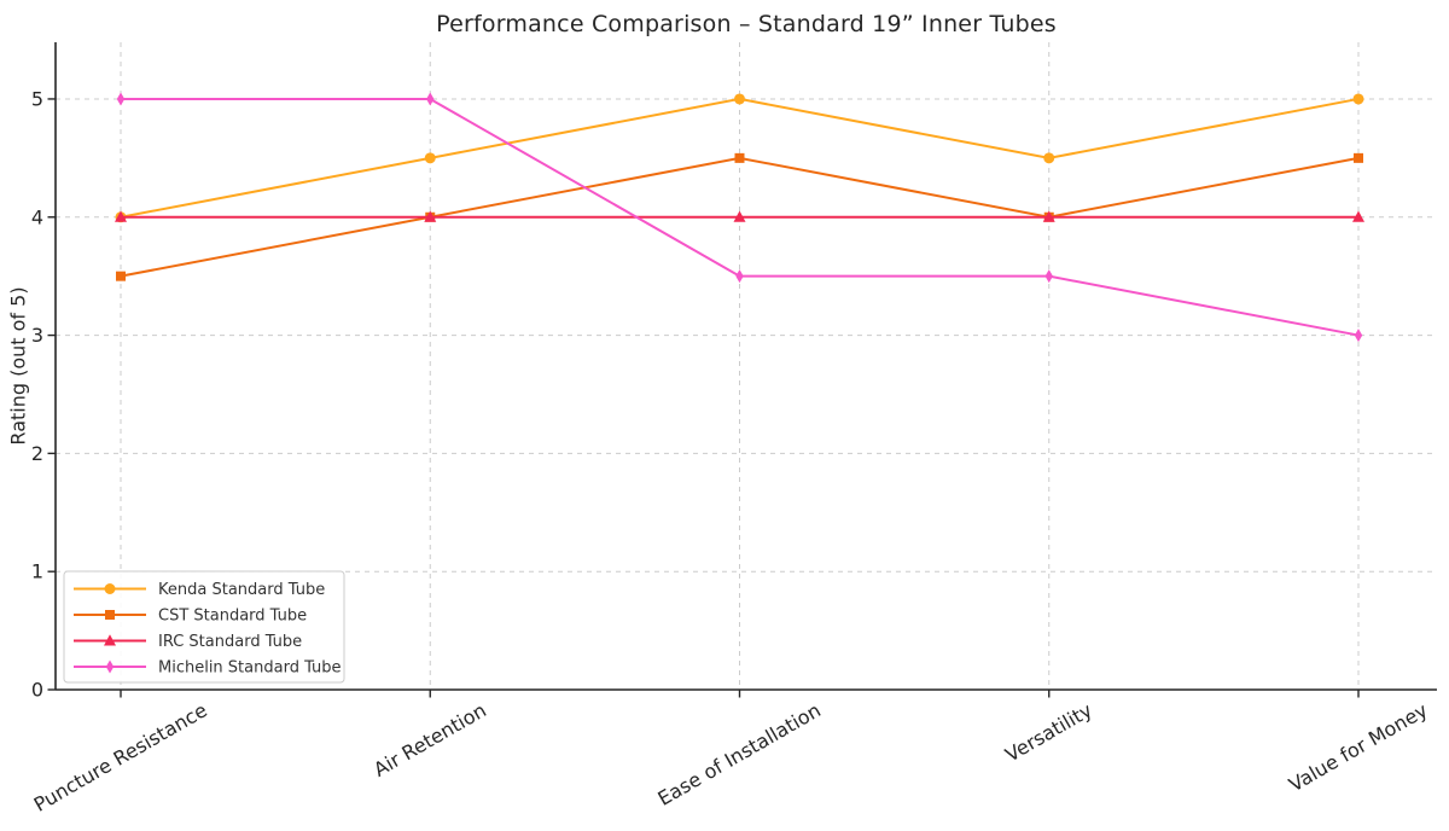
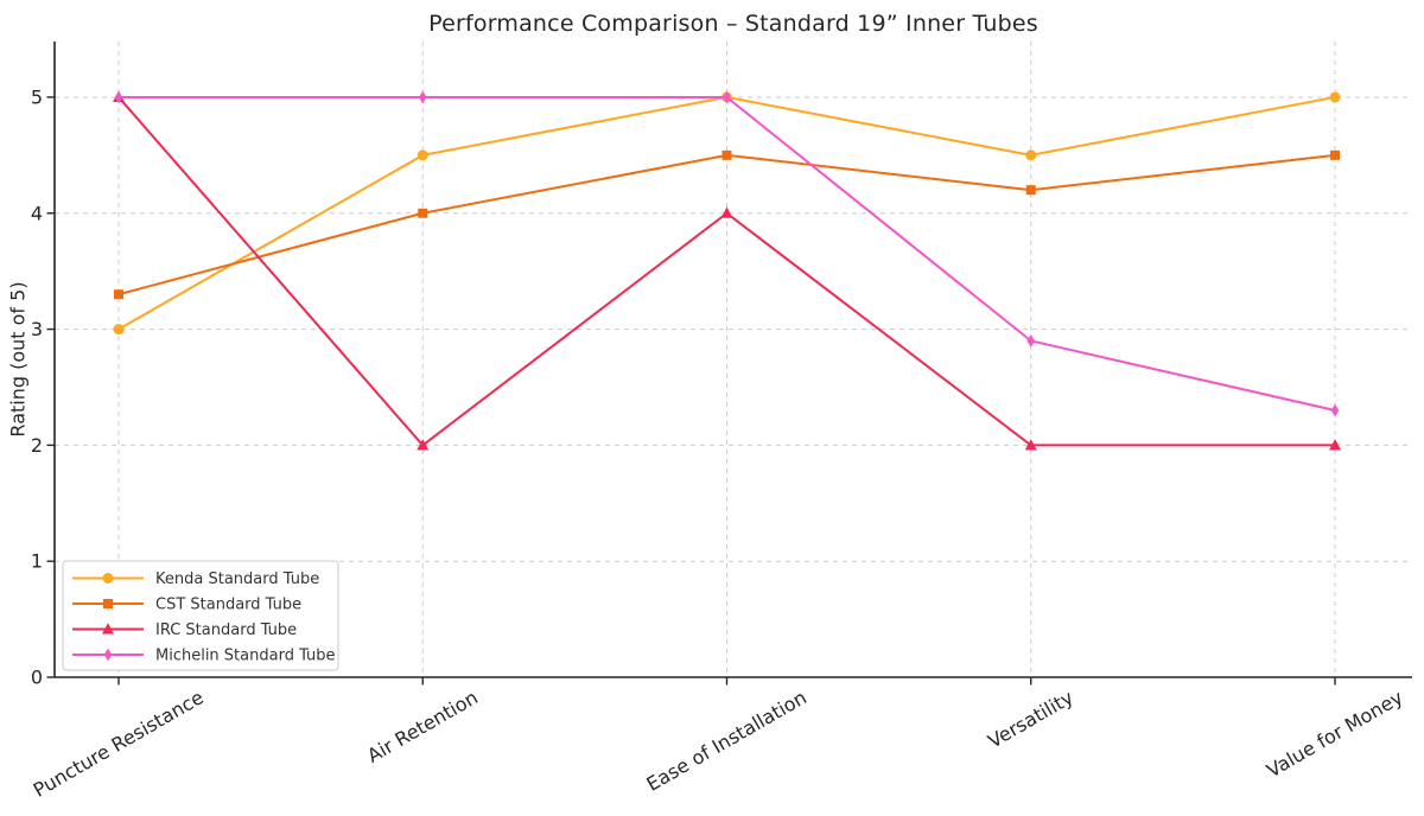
Kenda Standard Tube/Puncture Resistance: 4.0 -> 3.0
CST Standard Tube/Puncture Resistance: 3.5 -> 3.3
IRC Standard Tube/Puncture Resistance: 4 -> 5
IRC Standard Tube/Air Retention: 4 -> 2
Michelin Standard Tube/Ease of Installation: 3.5 -> 5.0
CST Standard Tube/Versatility: 4.0 -> 4.2
IRC Standard Tube/Versatility: 4 -> 2
Michelin Standard Tube/Versatility: 3.5 -> 2.9
IRC Standard Tube/Value for Money: 4 -> 2
Michelin Standard Tube/Value for Money: 3.0 -> 2.3
